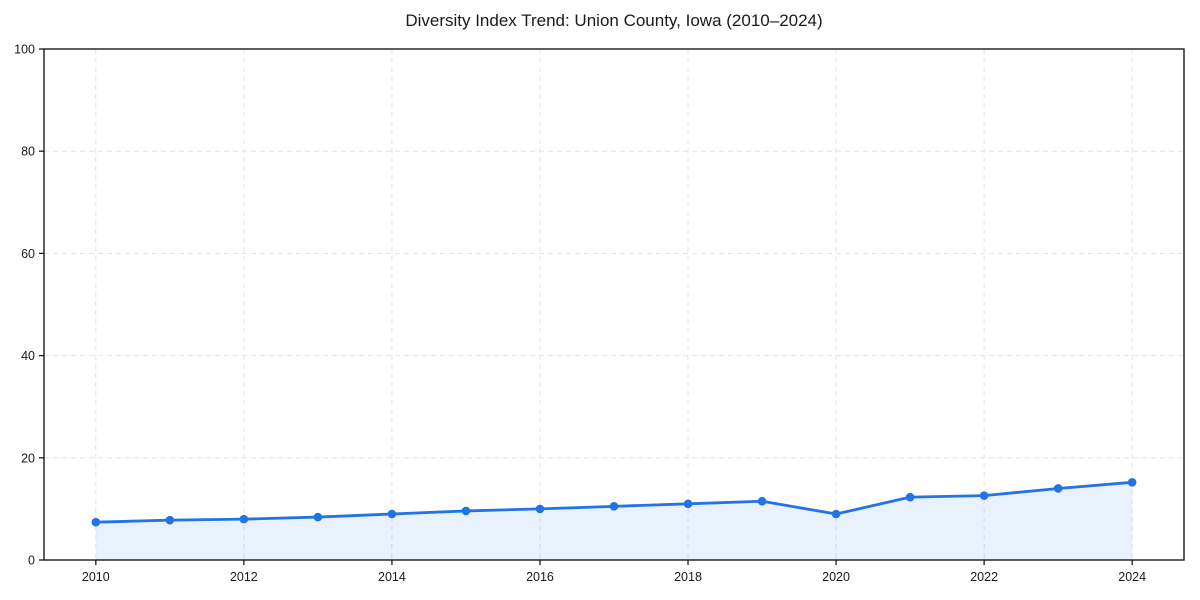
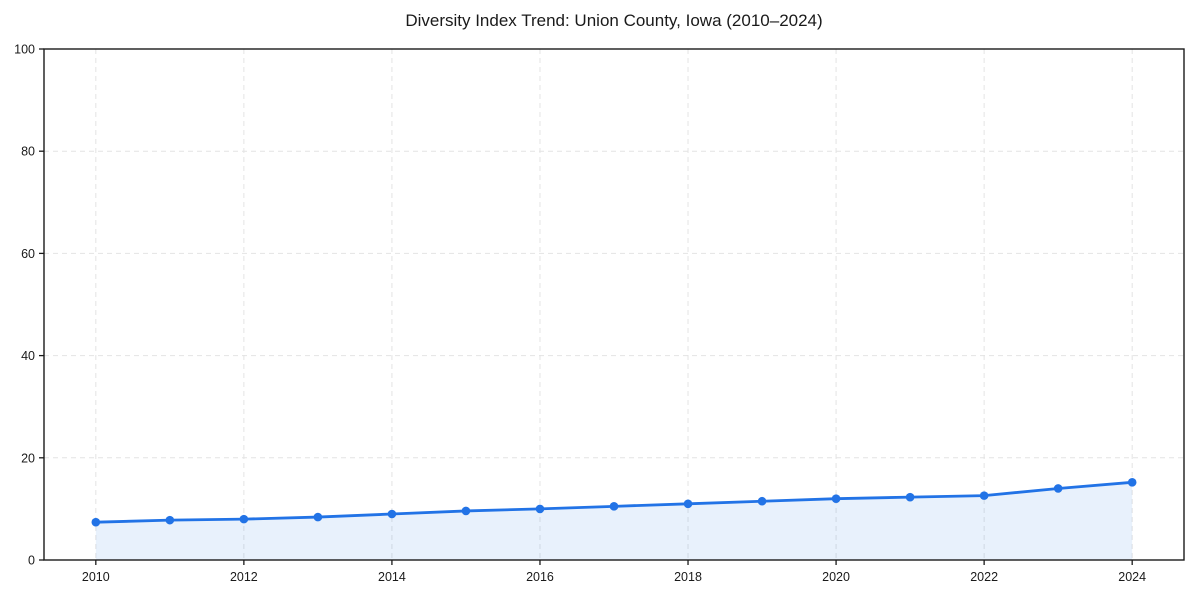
2020: 9 -> 12
